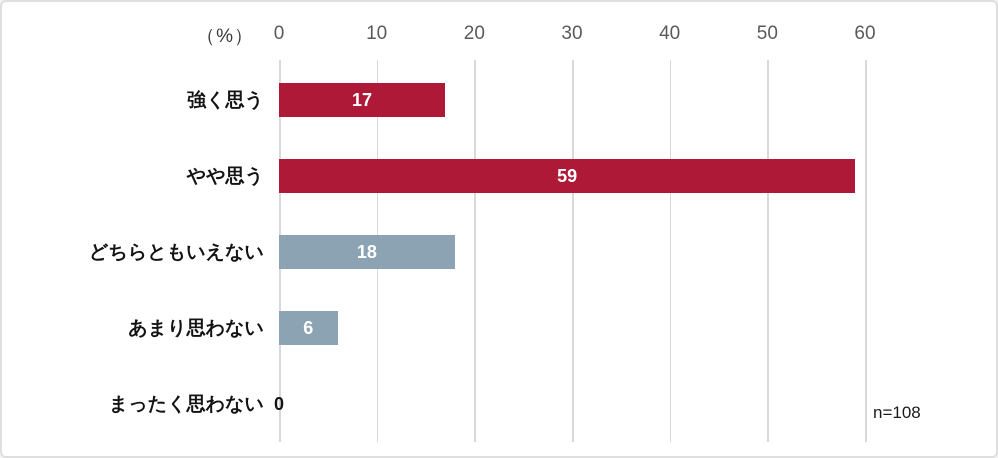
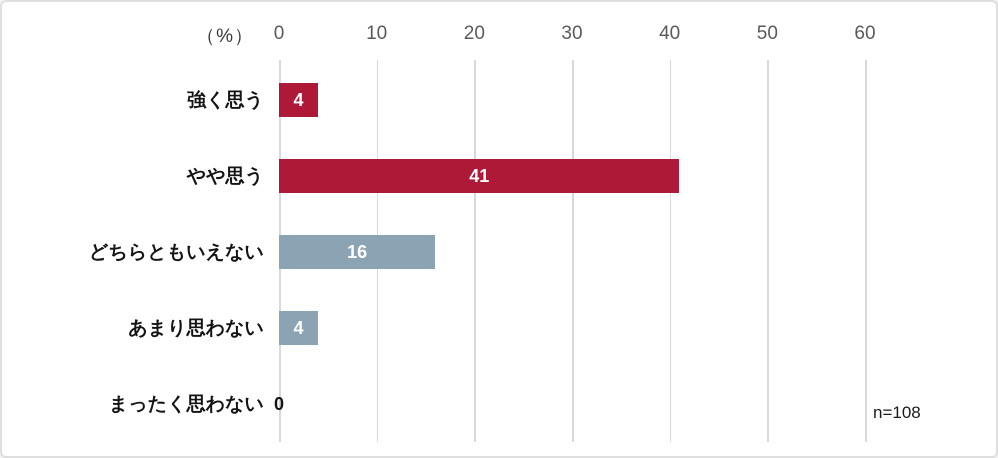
強く思う: 17 -> 4
やや思う: 59 -> 41
どちらともいえない: 18 -> 16
あまり思わない: 6 -> 4
